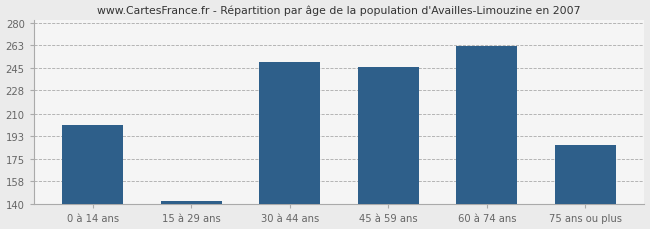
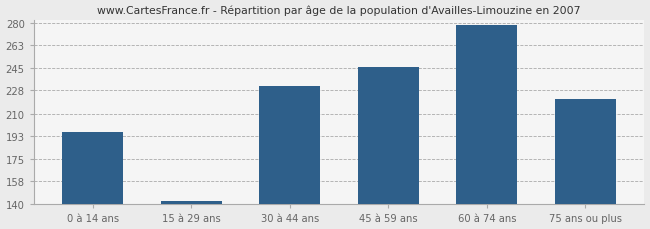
0 à 14 ans: 201 -> 196
30 à 44 ans: 250 -> 231
60 à 74 ans: 262 -> 278
75 ans ou plus: 186 -> 221
